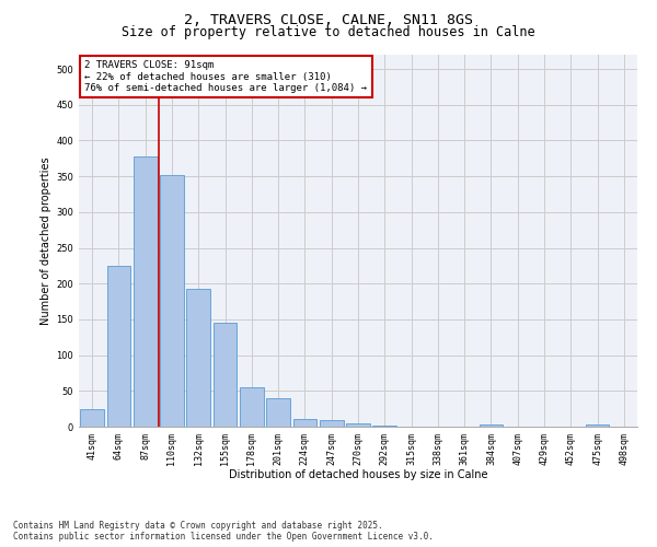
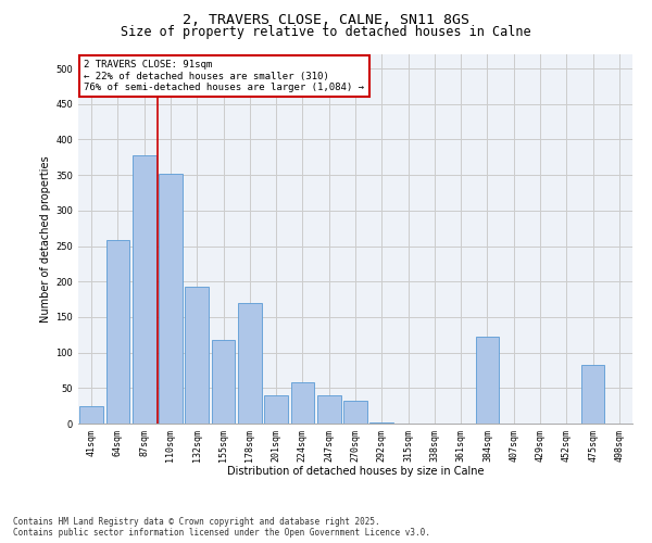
64sqm: 225 -> 258
155sqm: 145 -> 118
178sqm: 55 -> 170
224sqm: 11 -> 58
247sqm: 9 -> 40
270sqm: 5 -> 32
384sqm: 3 -> 122
475sqm: 3 -> 82
